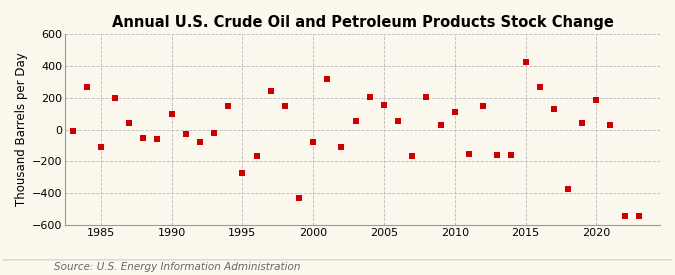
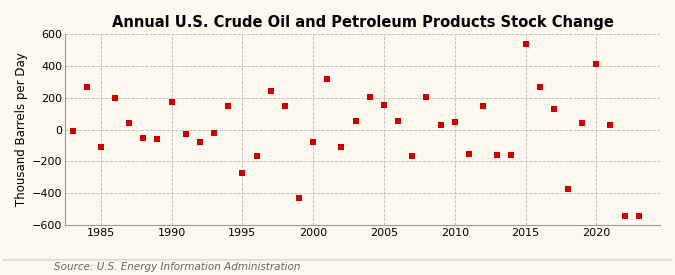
1990: 100 -> 170
2010: 110 -> 50
2015: 420 -> 540
2020: 180 -> 410
